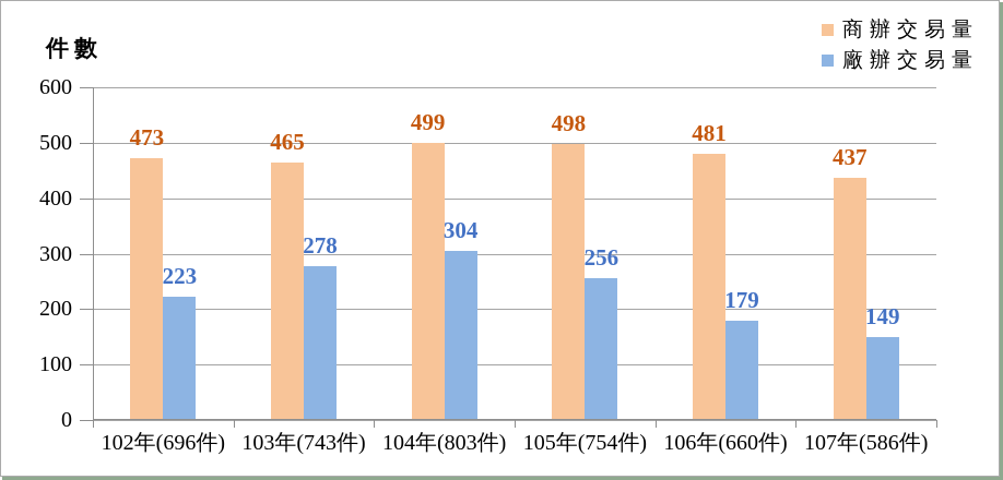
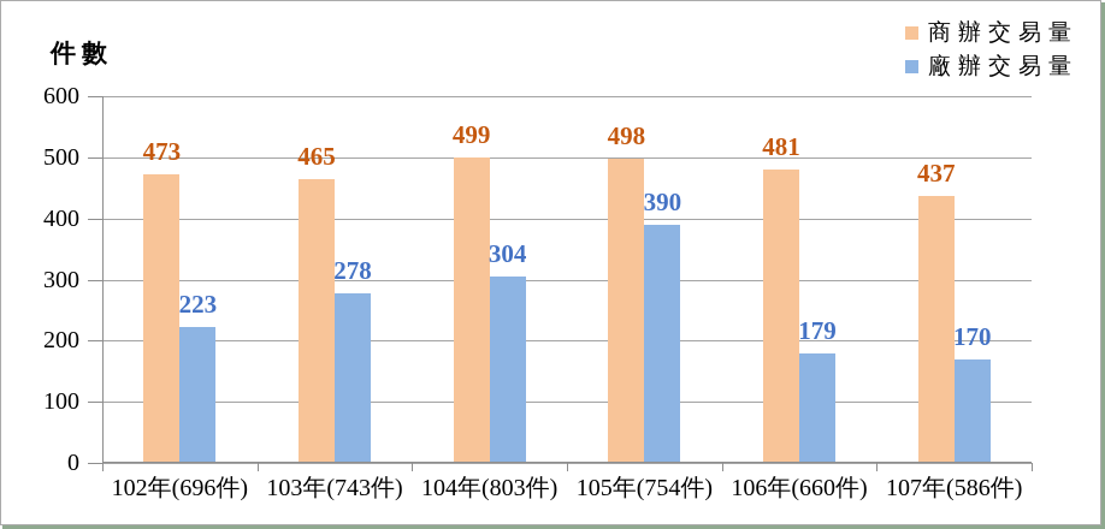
廠辦交易量/105年(754件): 256 -> 390
廠辦交易量/107年(586件): 149 -> 170
